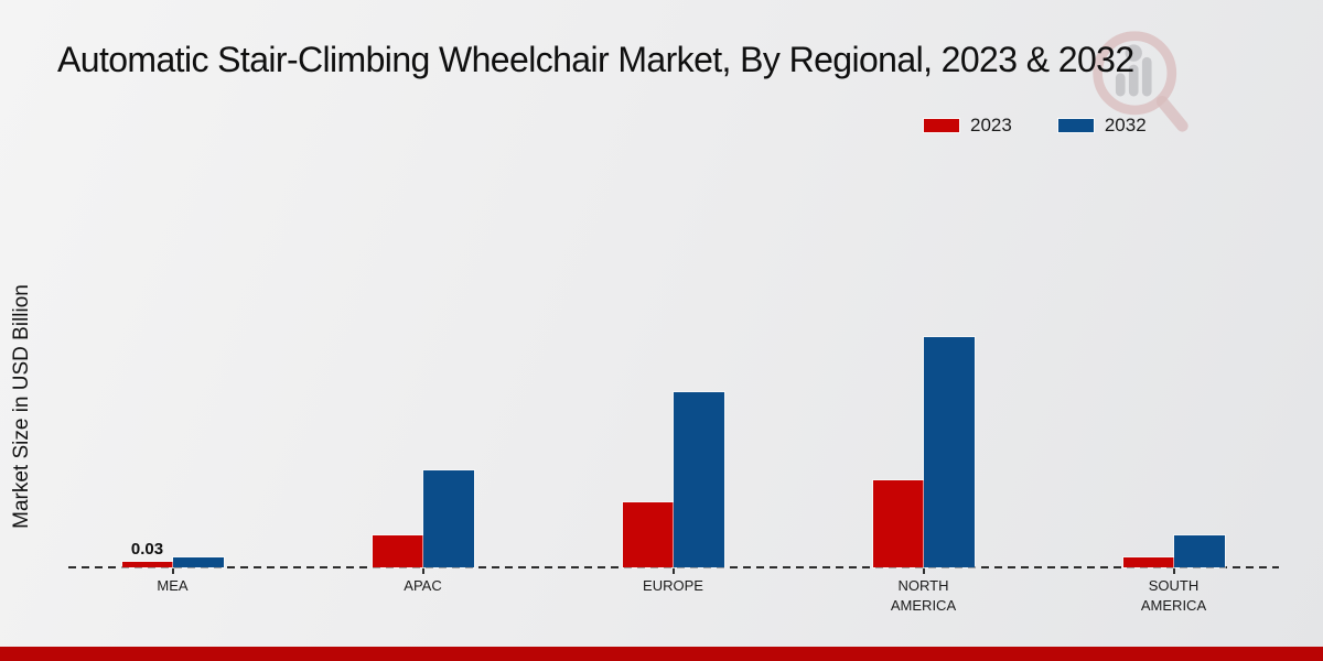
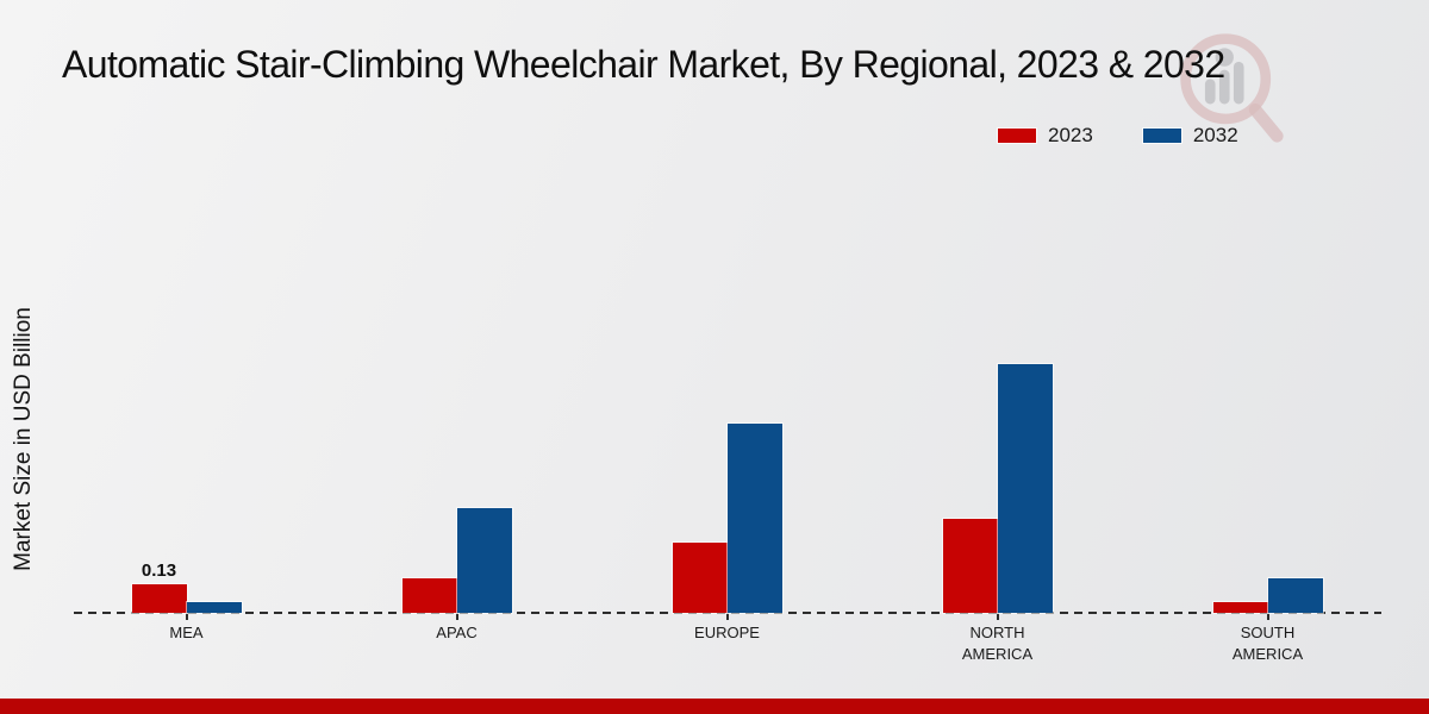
2023/MEA: 0.03 -> 0.13
